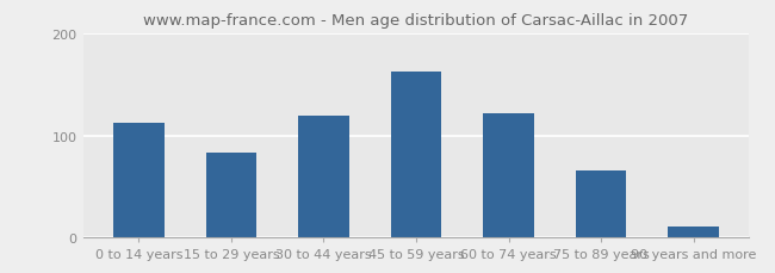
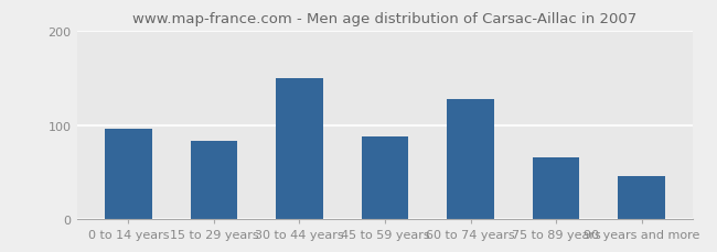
0 to 14 years: 112 -> 96
30 to 44 years: 120 -> 150
45 to 59 years: 163 -> 88
60 to 74 years: 122 -> 128
90 years and more: 10 -> 46
